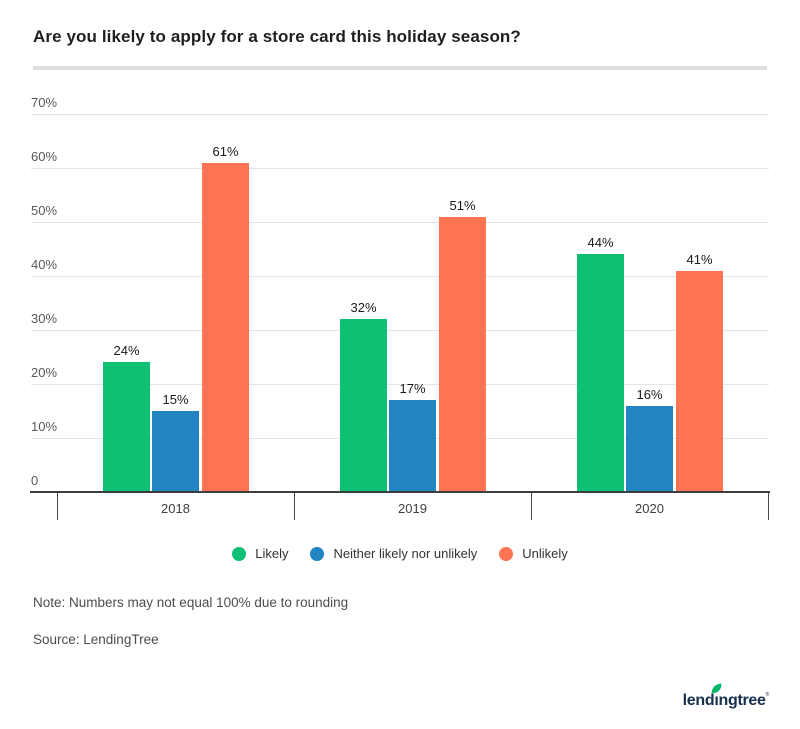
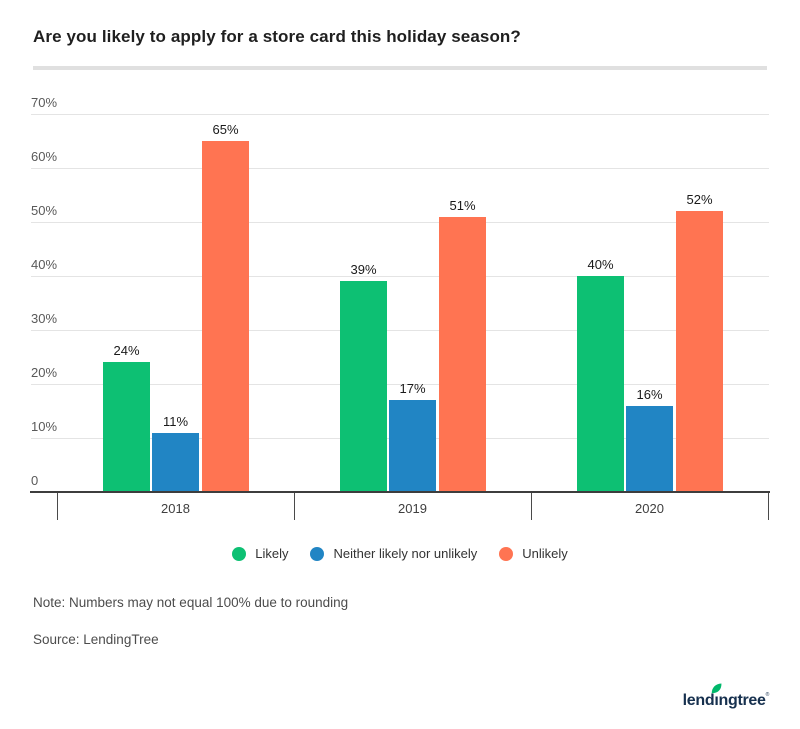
Neither likely nor unlikely/2018: 15% -> 11%
Unlikely/2018: 61% -> 65%
Likely/2019: 32% -> 39%
Likely/2020: 44% -> 40%
Unlikely/2020: 41% -> 52%
